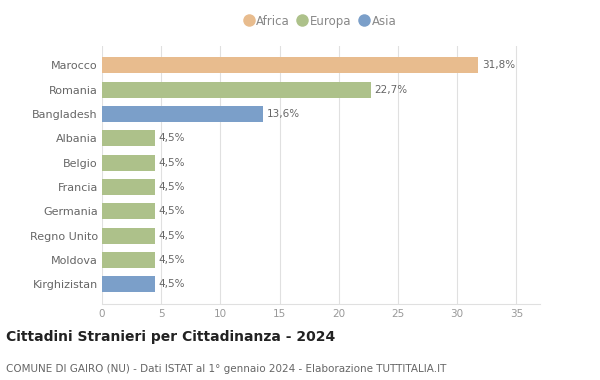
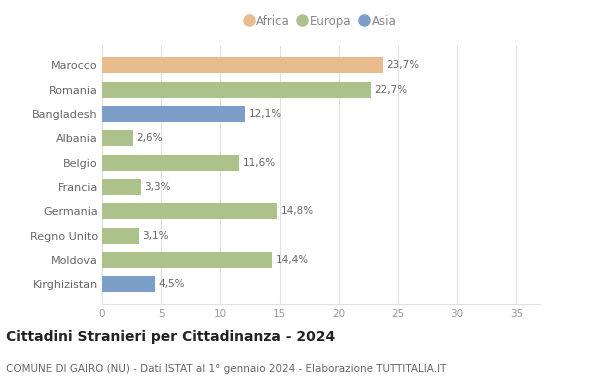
Marocco: 31,8% -> 23,7%
Bangladesh: 13,6% -> 12,1%
Albania: 4,5% -> 2,6%
Belgio: 4,5% -> 11,6%
Francia: 4,5% -> 3,3%
Germania: 4,5% -> 14,8%
Regno Unito: 4,5% -> 3,1%
Moldova: 4,5% -> 14,4%
